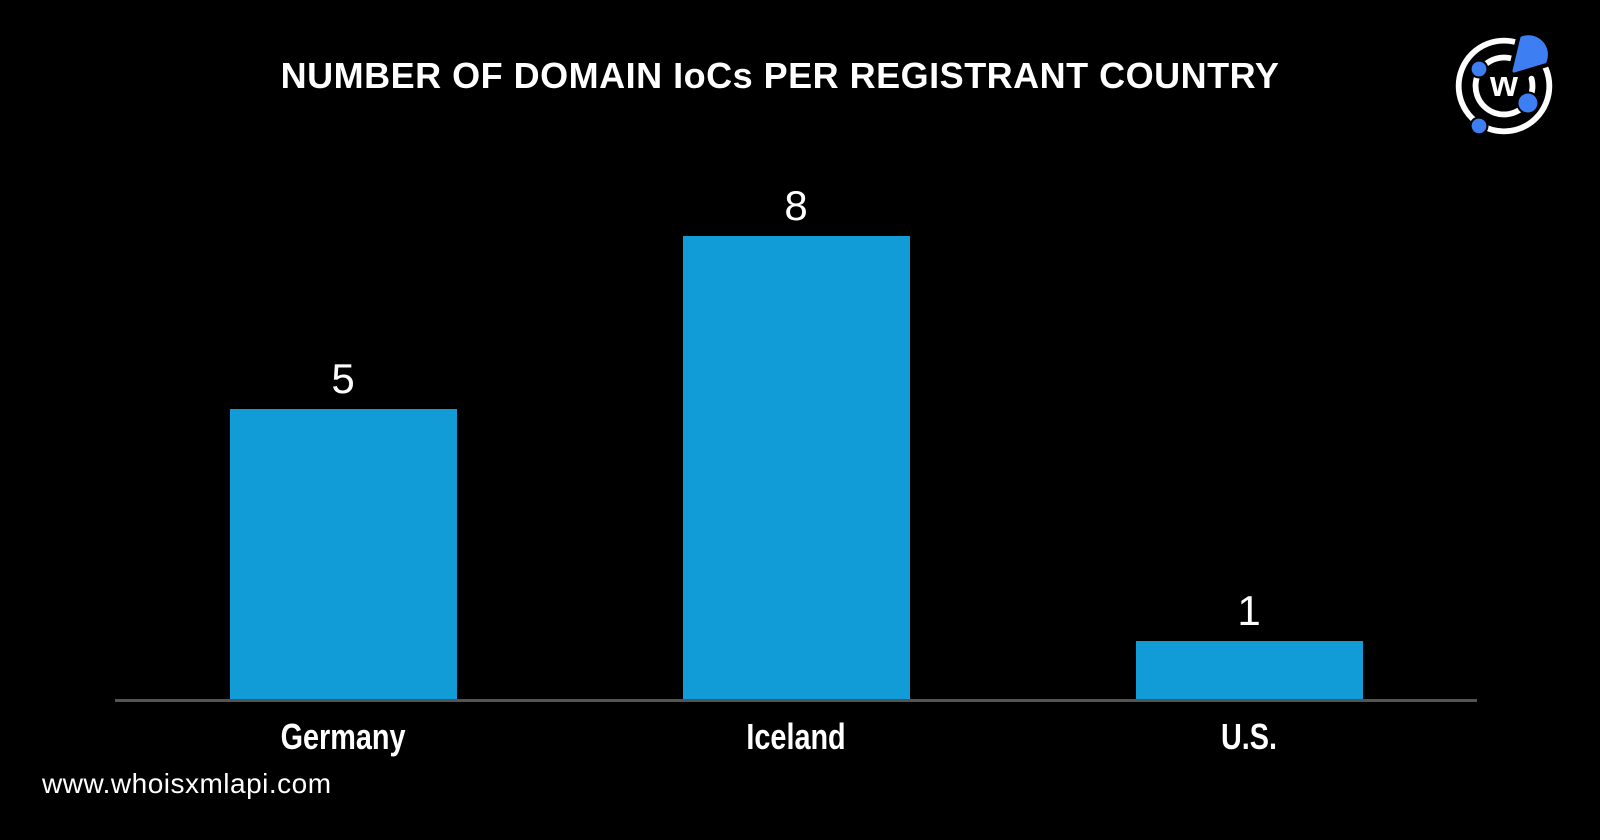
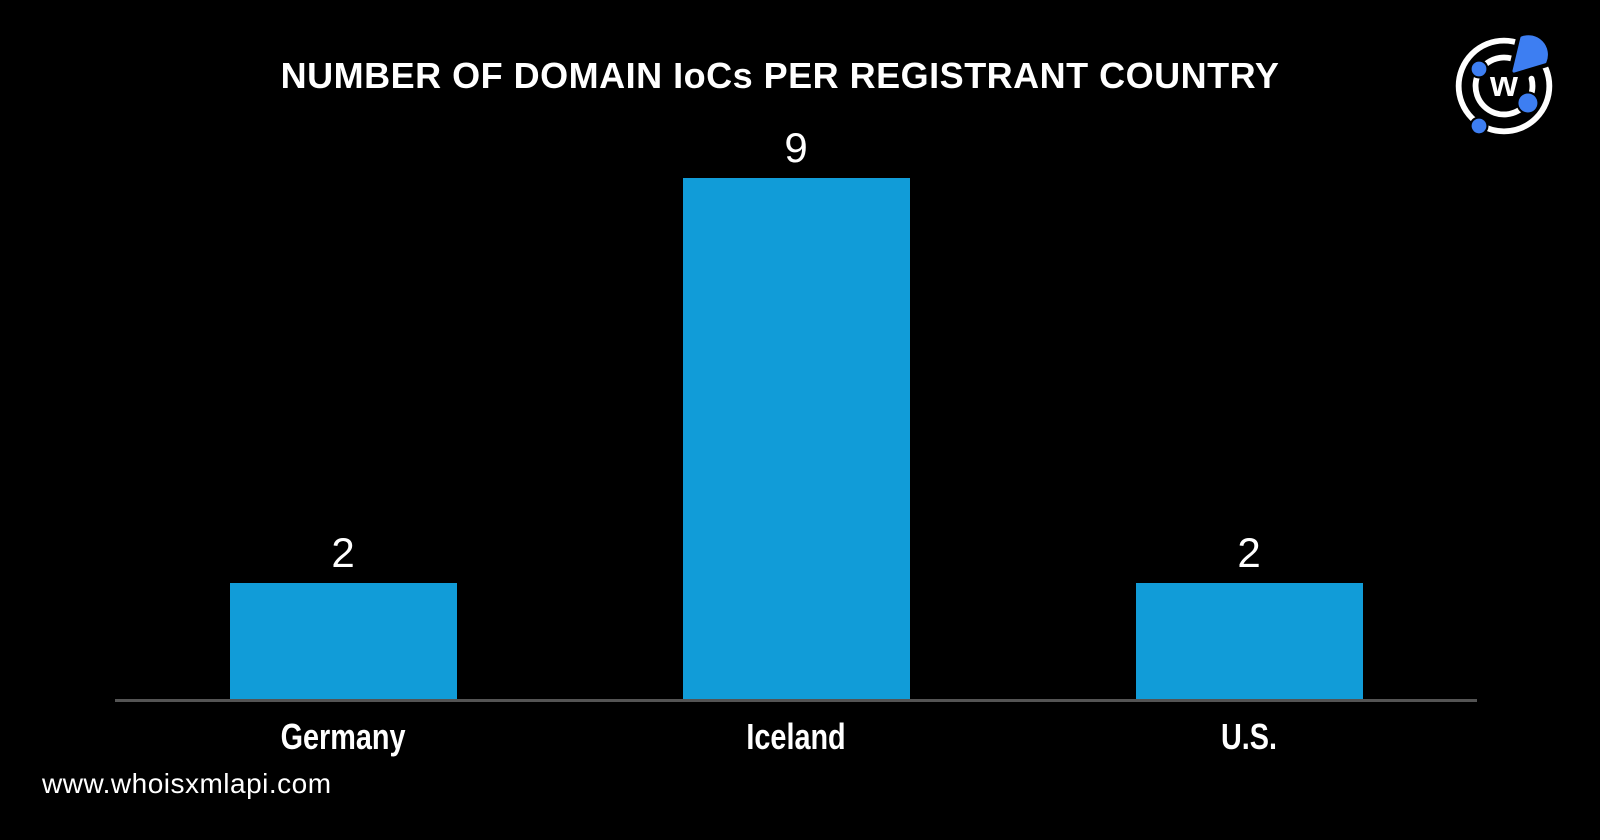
Germany: 5 -> 2
Iceland: 8 -> 9
U.S.: 1 -> 2
